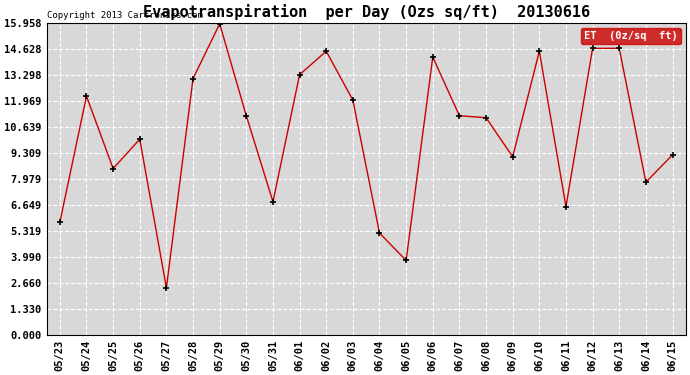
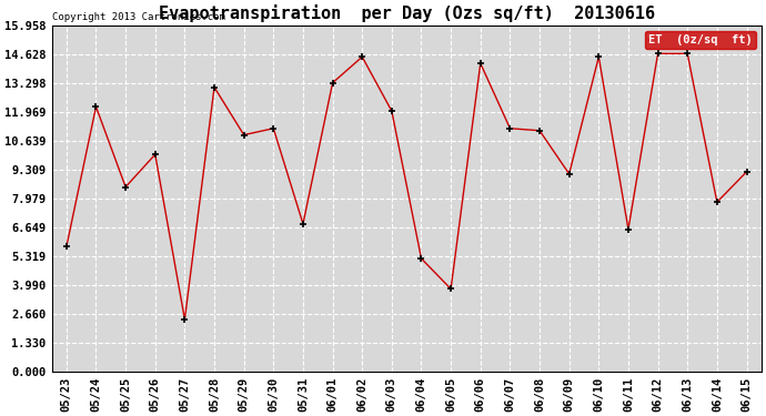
05/29: 15.9 -> 10.9
